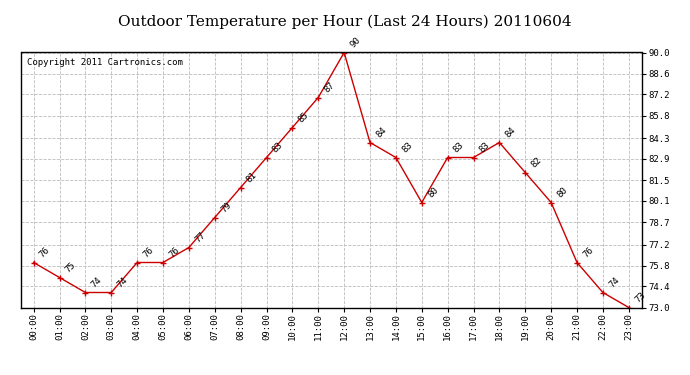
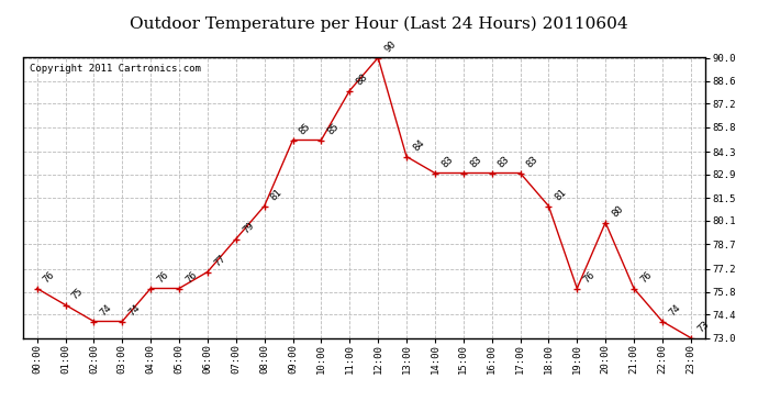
09:00: 83 -> 85
11:00: 87 -> 88
15:00: 80 -> 83
18:00: 84 -> 81
19:00: 82 -> 76
